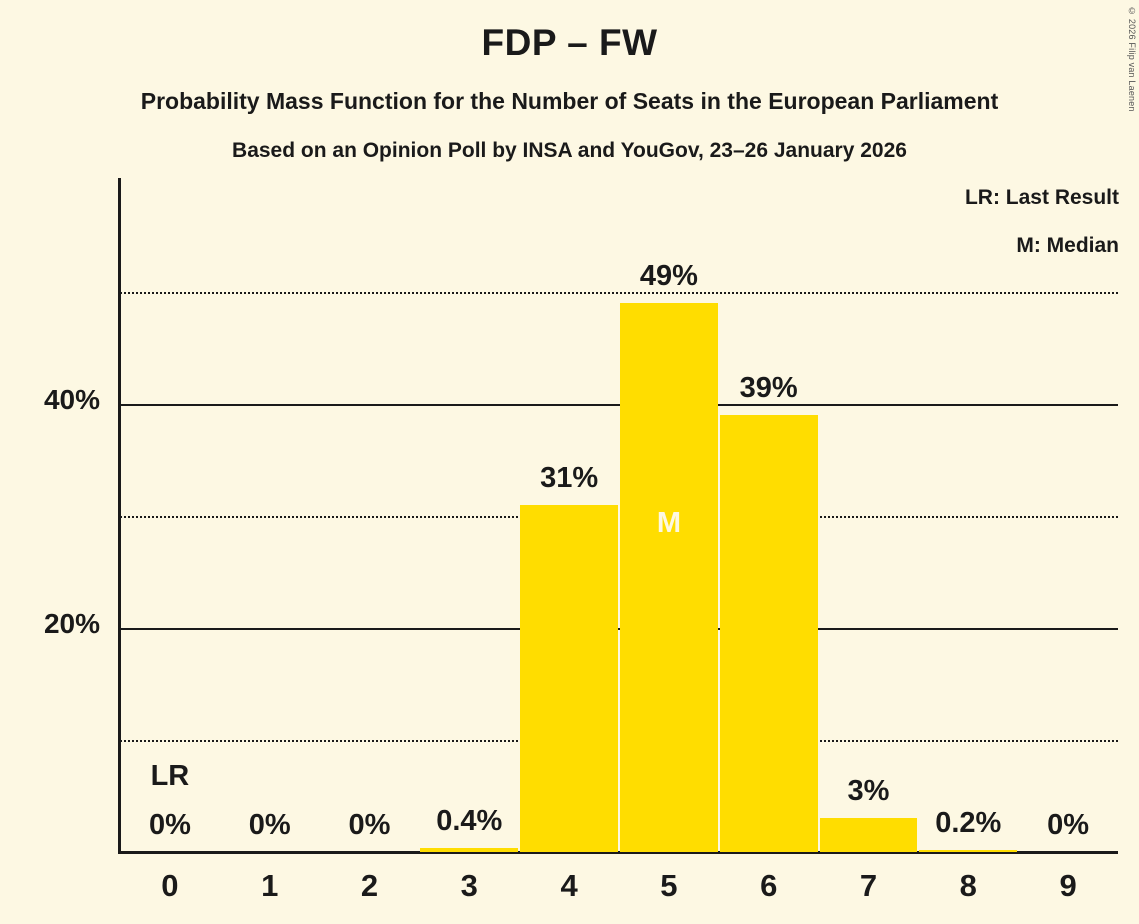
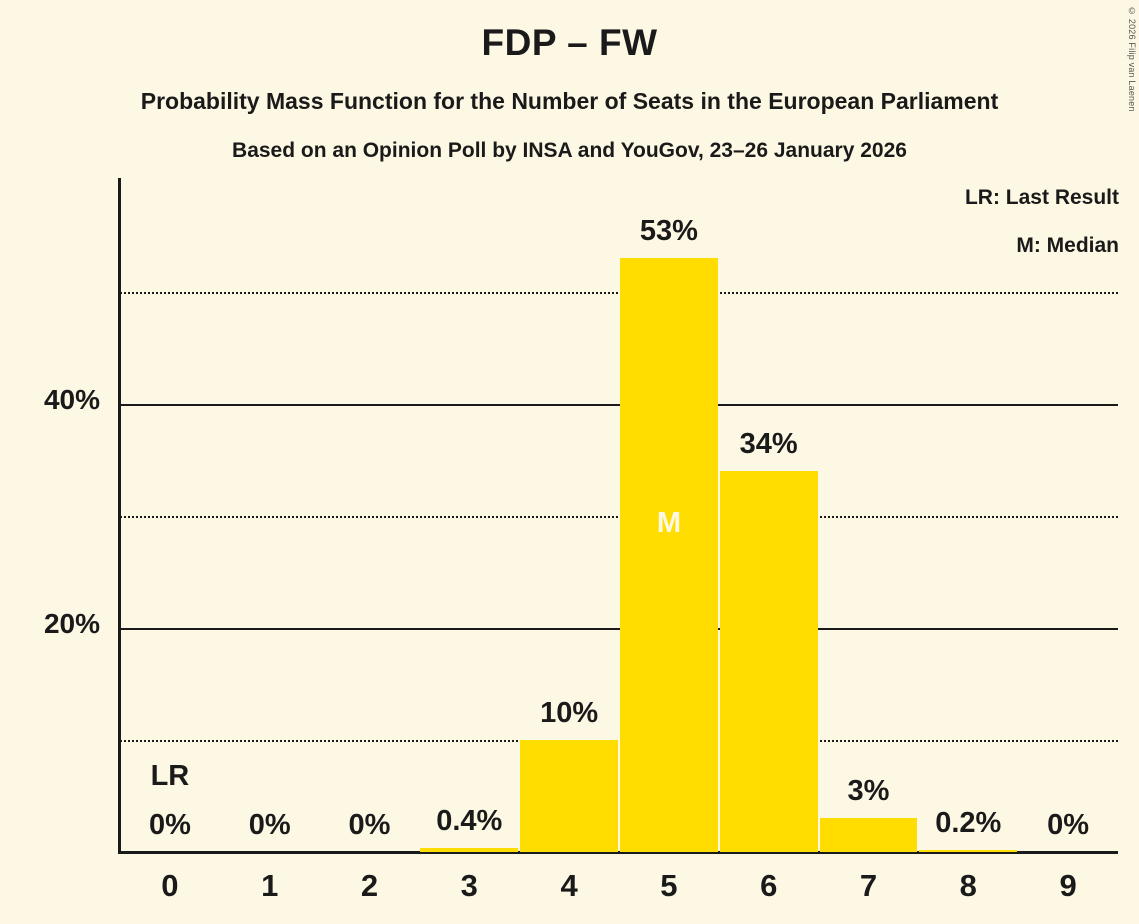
4: 31% -> 10%
5: 49% -> 53%
6: 39% -> 34%
